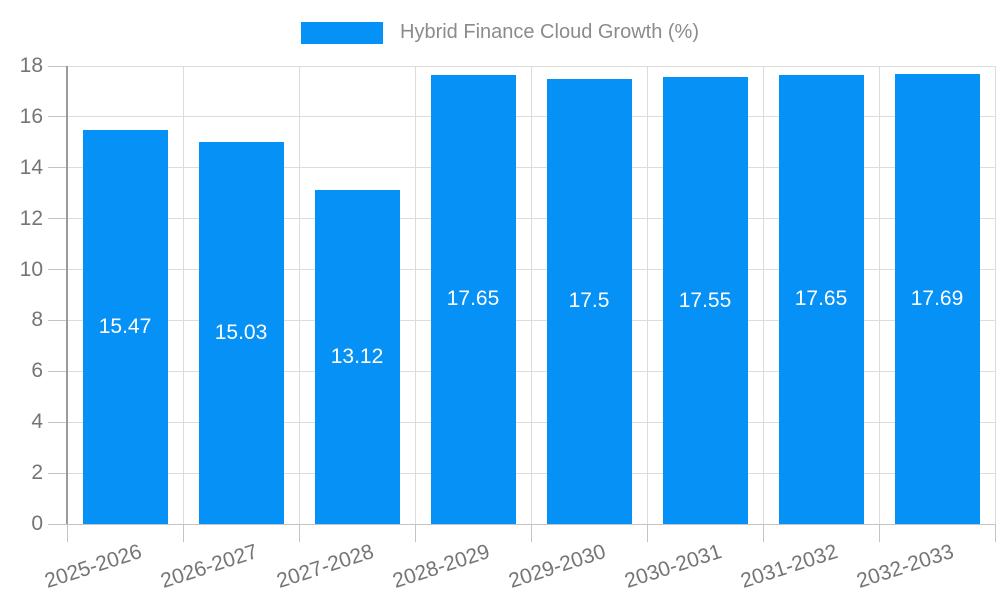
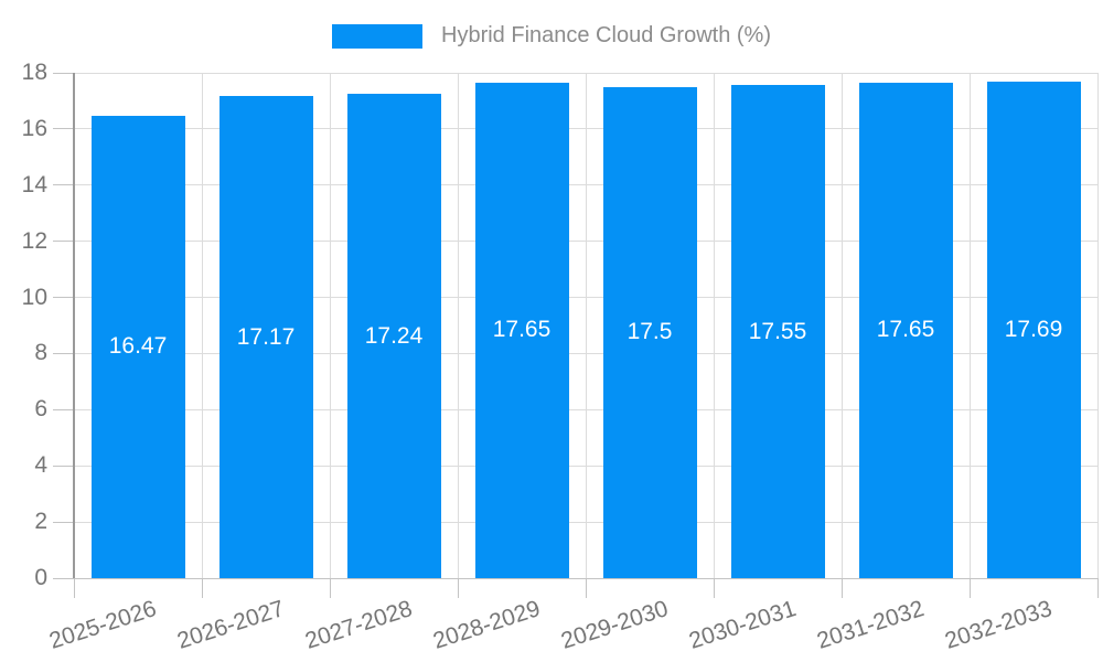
2025-2026: 15.47 -> 16.47
2026-2027: 15.03 -> 17.17
2027-2028: 13.12 -> 17.24
